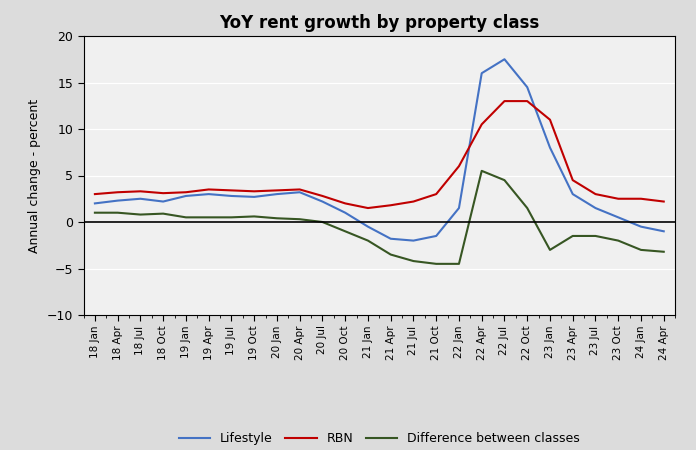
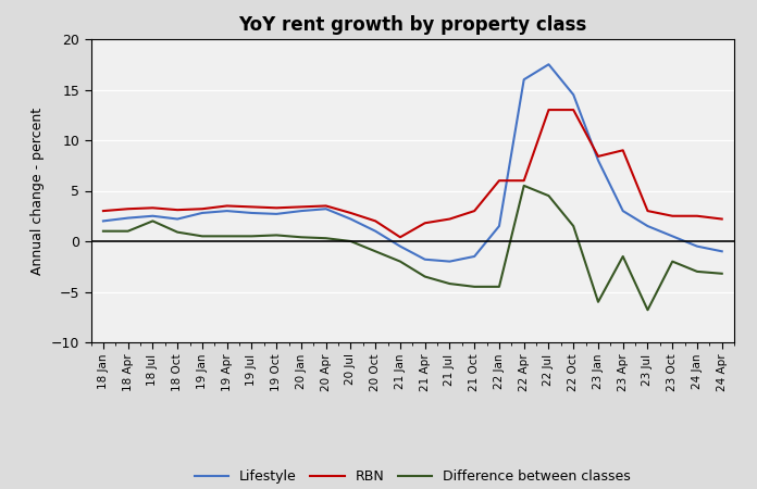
Difference between classes/18 Jul: 0.8 -> 2.0
RBN/21 Jan: 1.5 -> 0.4
RBN/22 Apr: 10.5 -> 6.0
RBN/23 Jan: 11.0 -> 8.4
Difference between classes/23 Jan: -3.0 -> -6.0
RBN/23 Apr: 4.5 -> 9.0
Difference between classes/23 Jul: -1.5 -> -6.8
